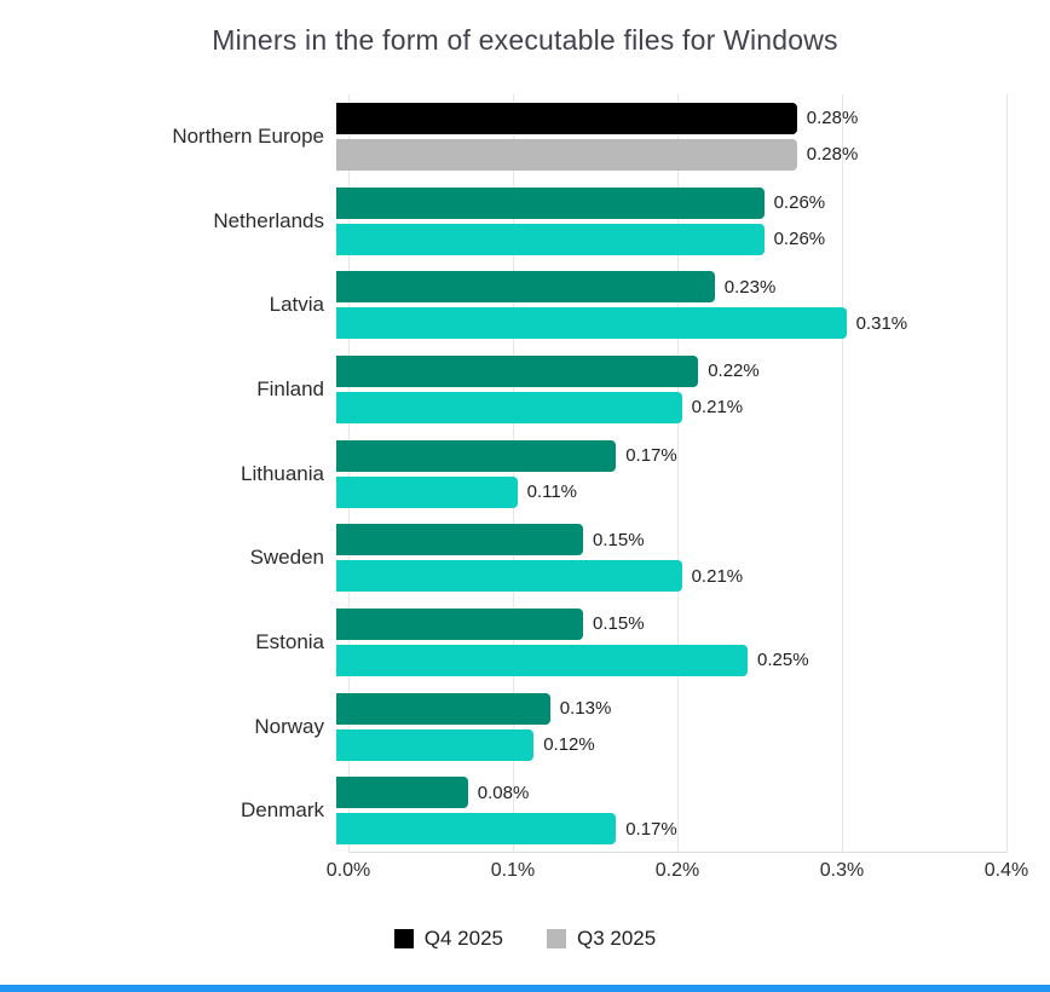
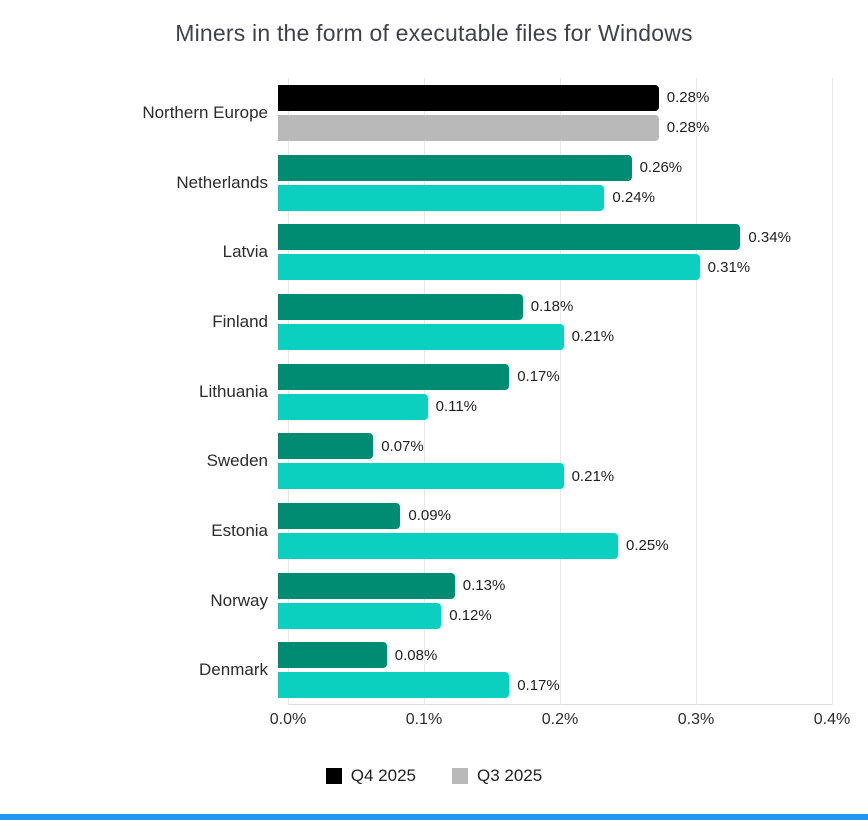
Q3 2025/Netherlands: 0.26% -> 0.24%
Q4 2025/Latvia: 0.23% -> 0.34%
Q4 2025/Finland: 0.22% -> 0.18%
Q4 2025/Sweden: 0.15% -> 0.07%
Q4 2025/Estonia: 0.15% -> 0.09%
